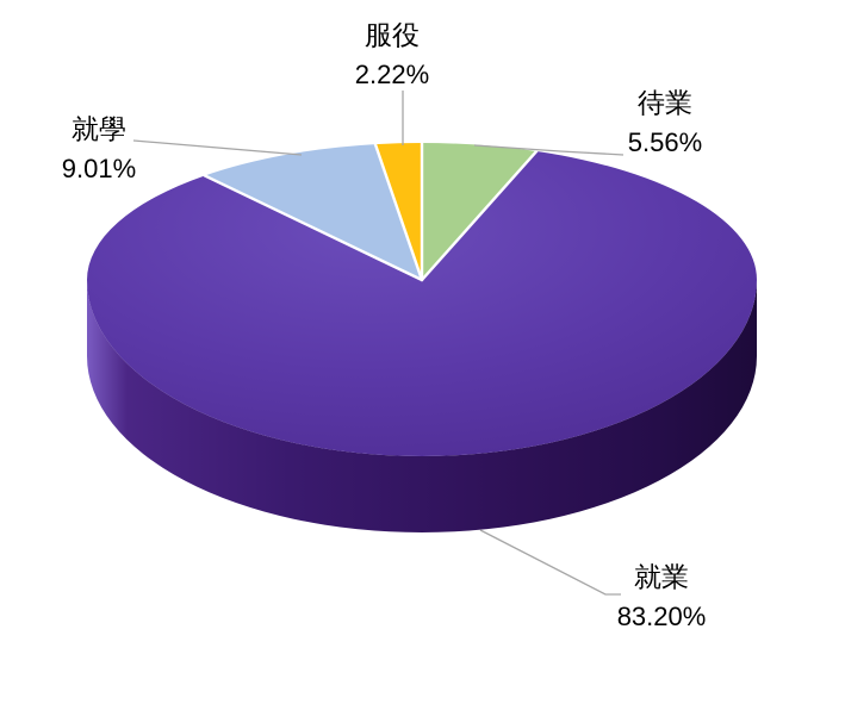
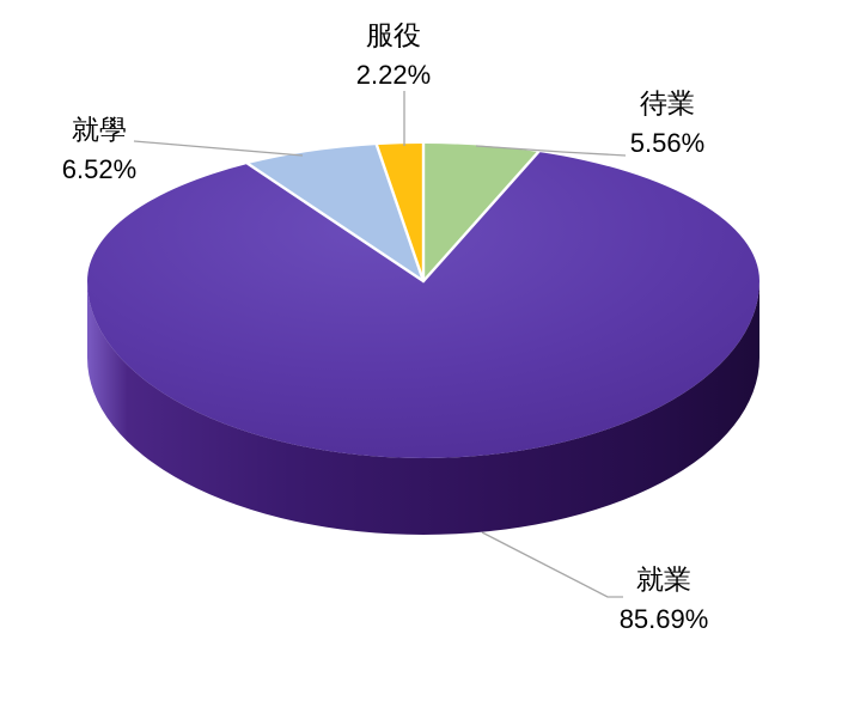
就業: 83.20% -> 85.69%
就學: 9.01% -> 6.52%
